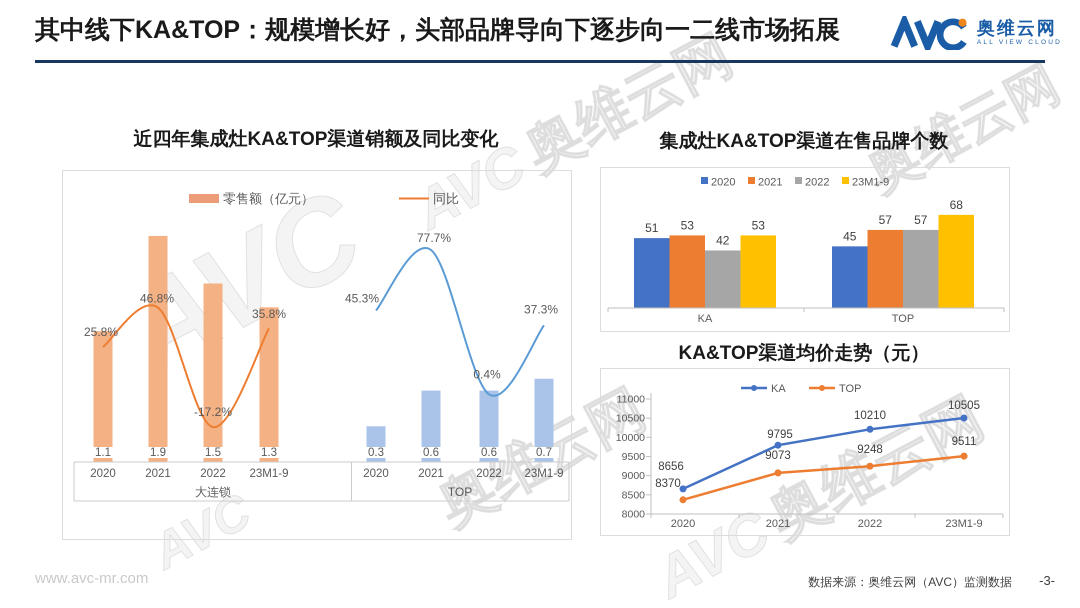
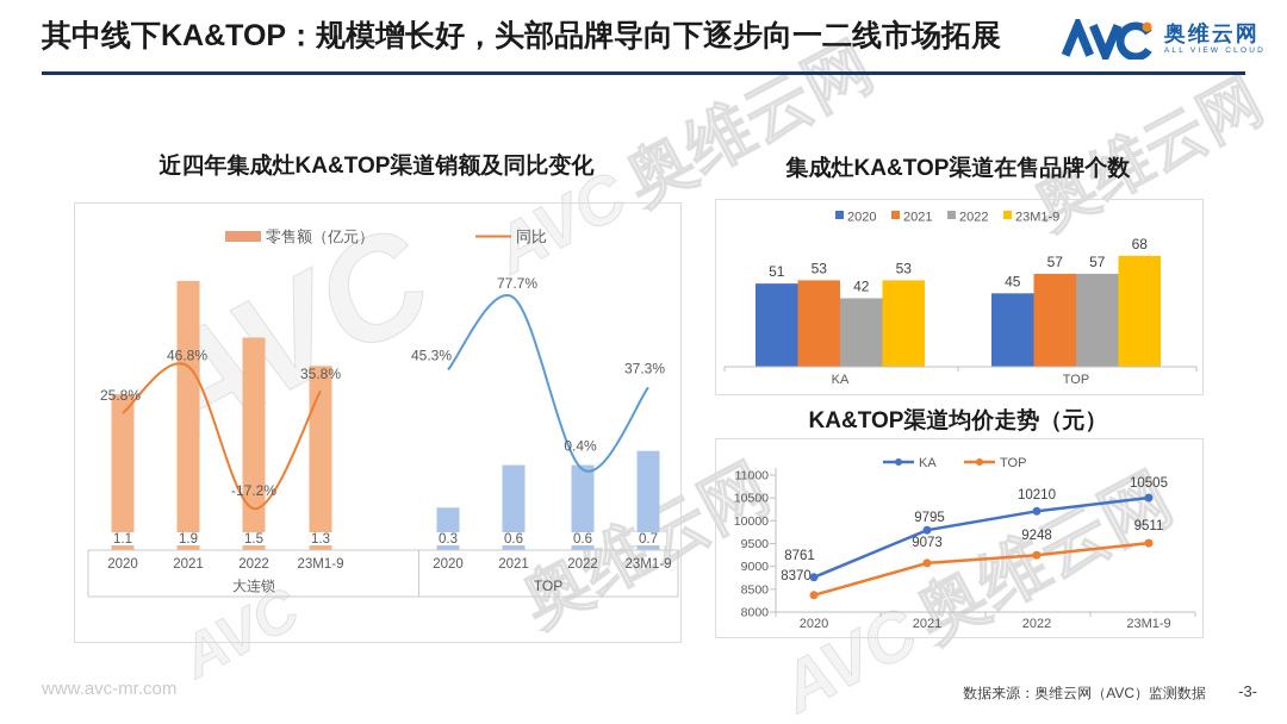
KA&TOP渠道均价走势（元）/KA/2020: 8656 -> 8761
